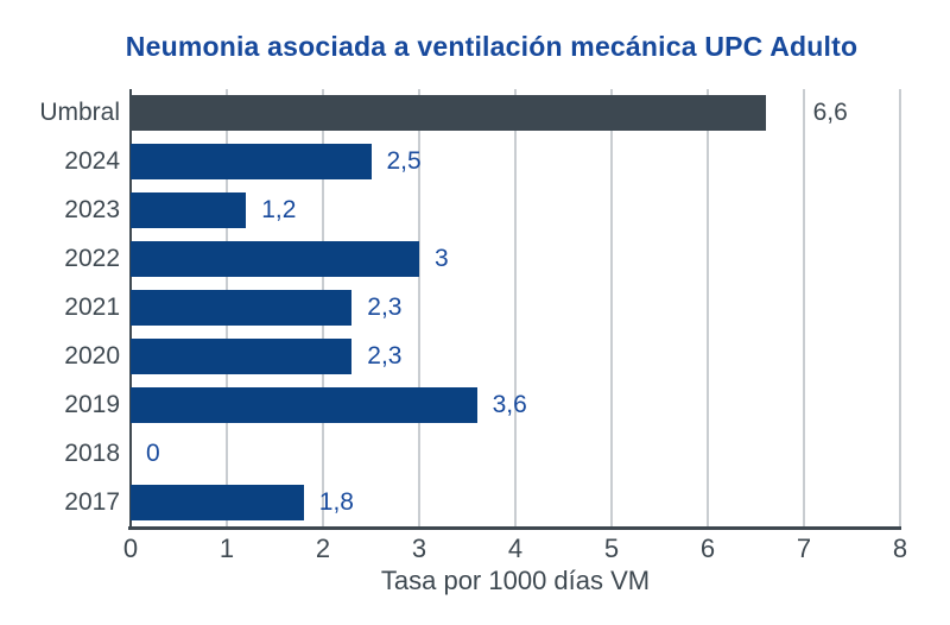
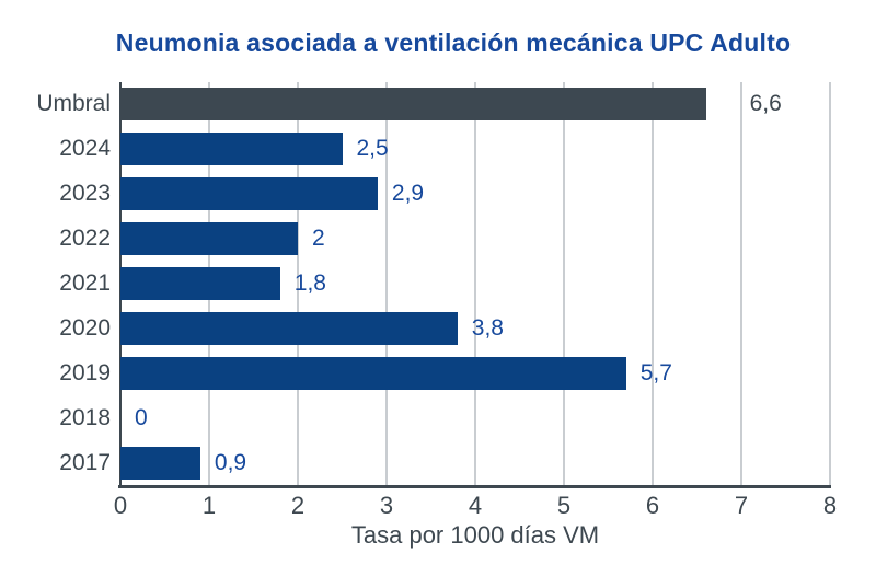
2023: 1,2 -> 2,9
2022: 3 -> 2
2021: 2,3 -> 1,8
2020: 2,3 -> 3,8
2019: 3,6 -> 5,7
2017: 1,8 -> 0,9
